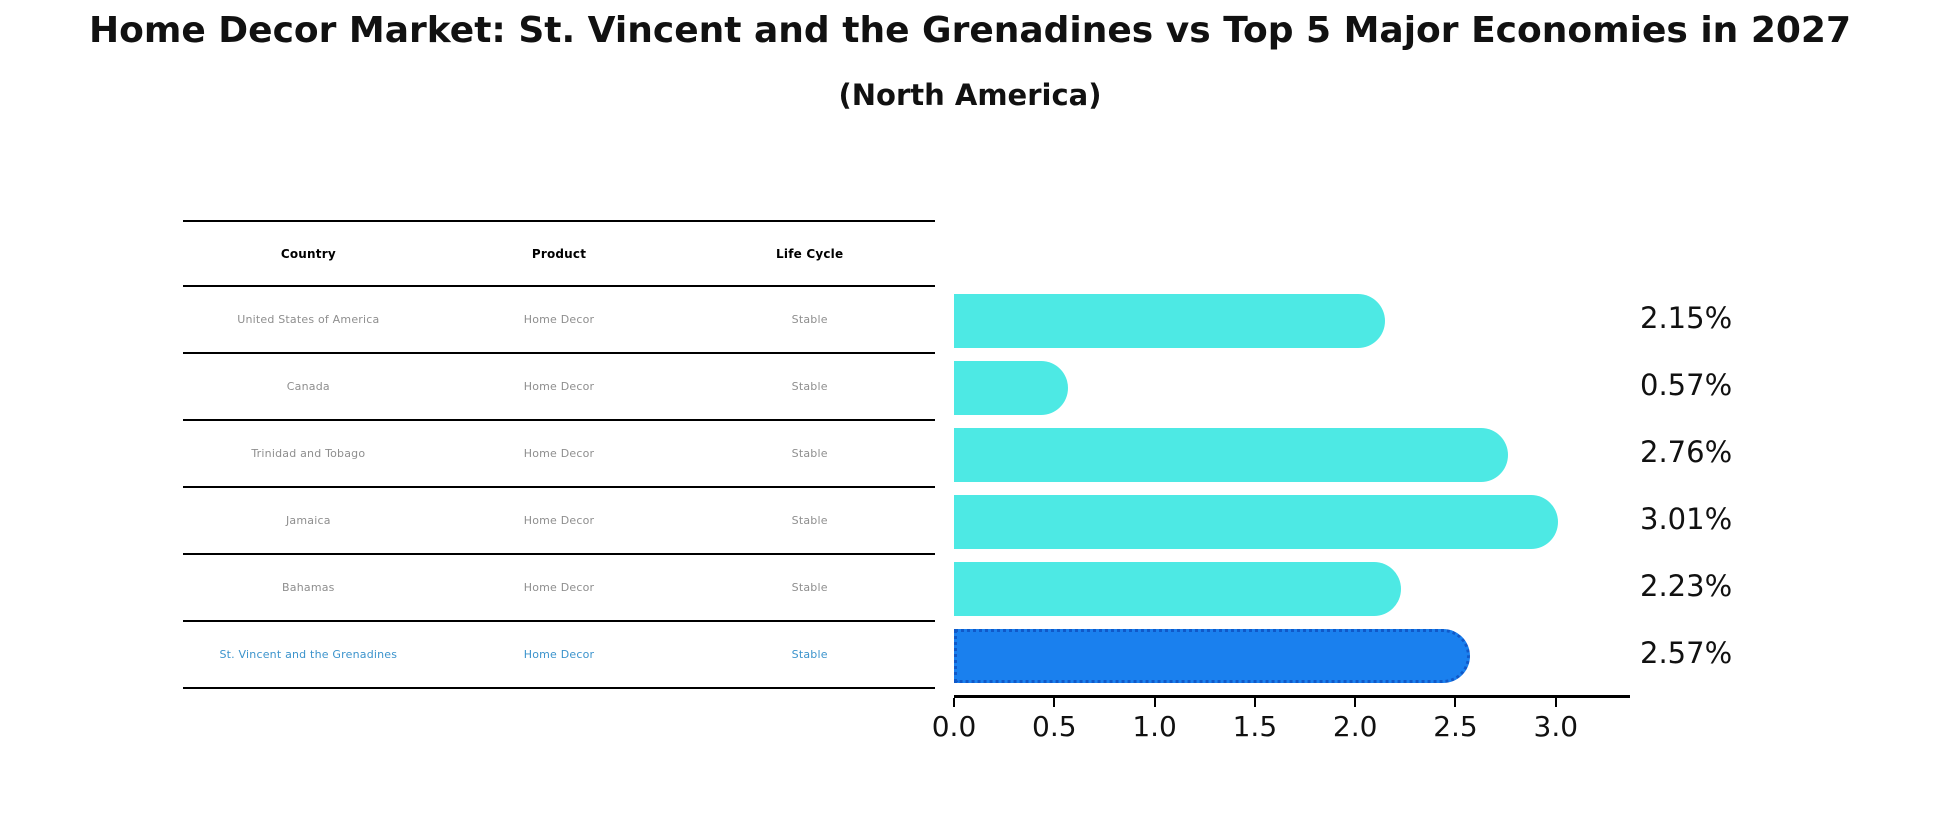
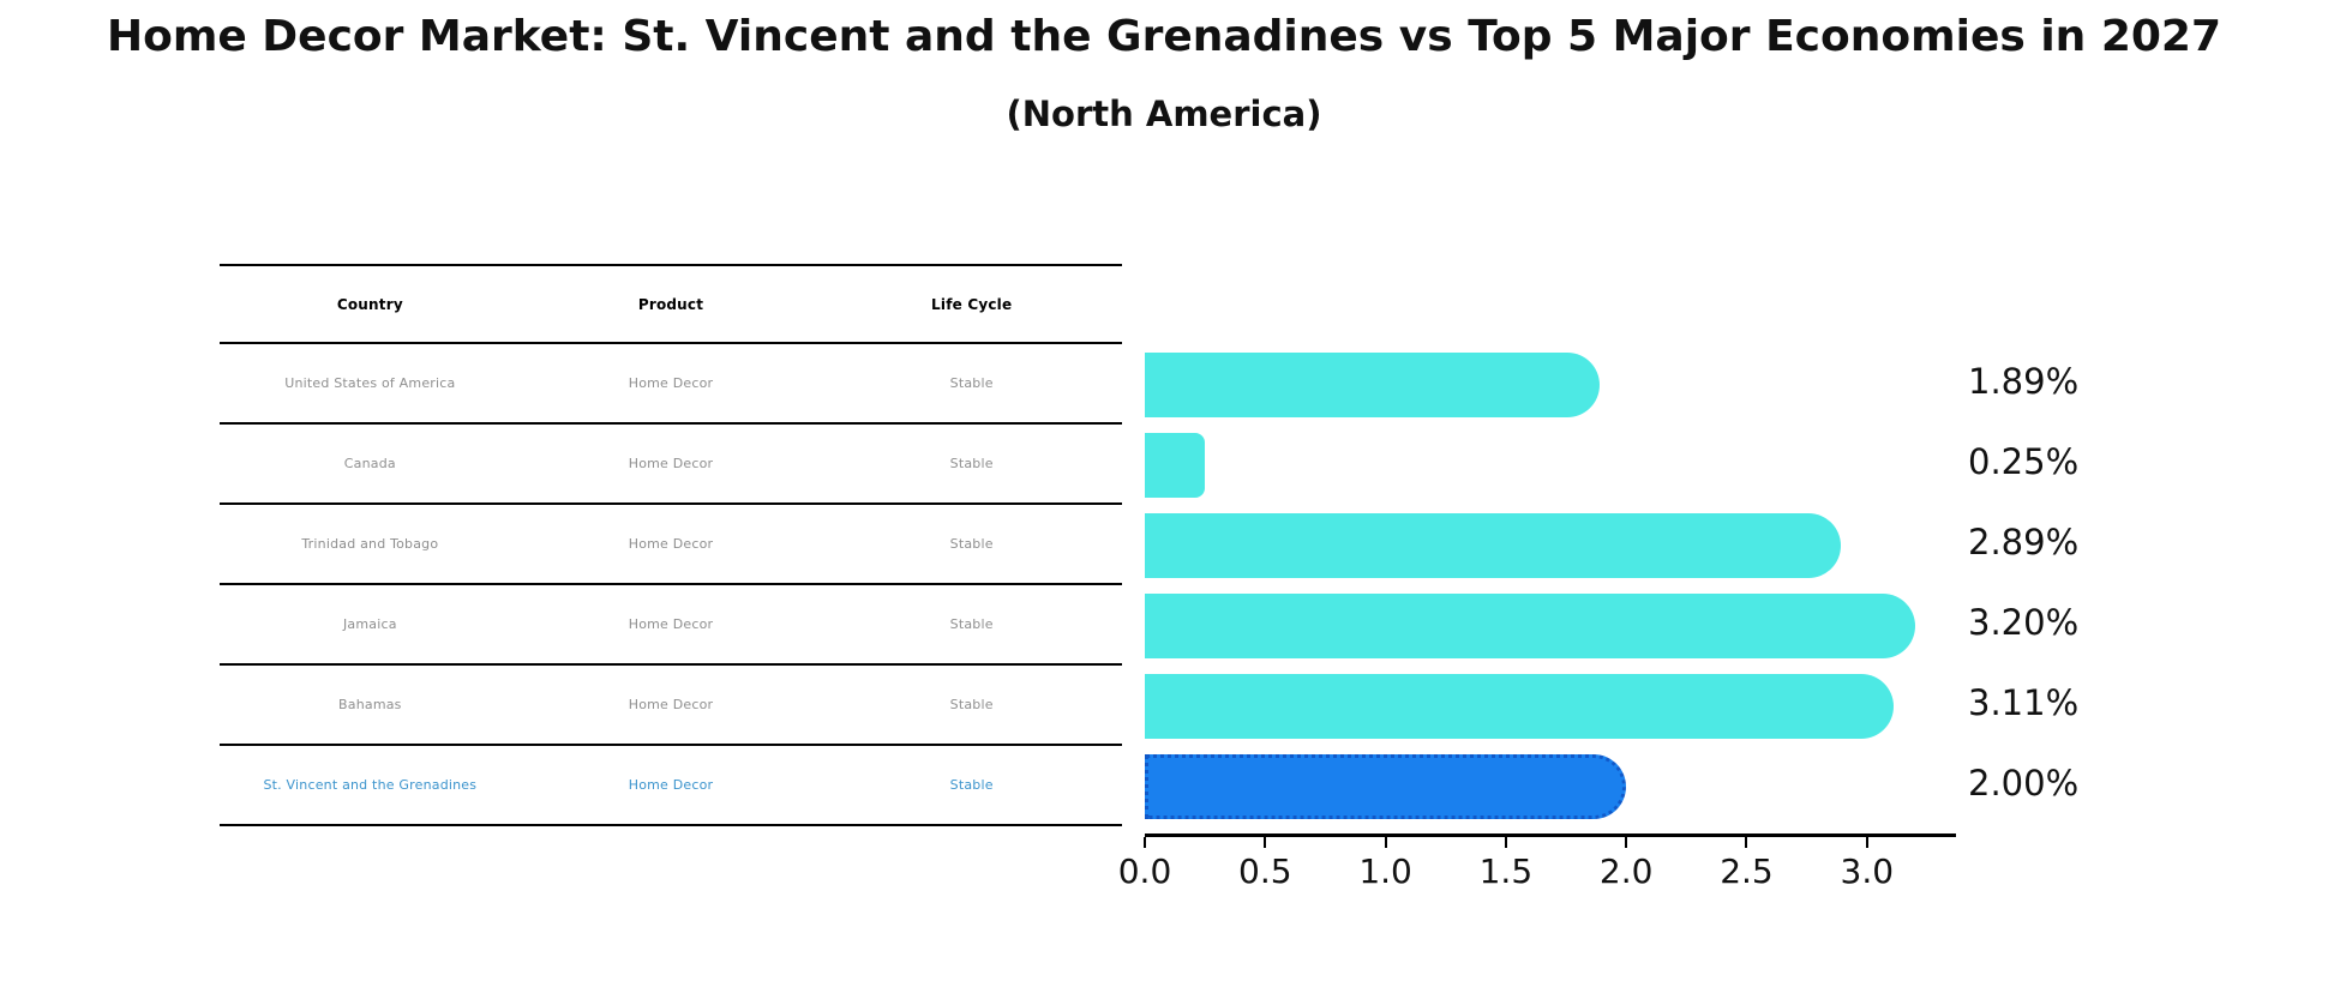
United States of America: 2.15% -> 1.89%
Canada: 0.57% -> 0.25%
Trinidad and Tobago: 2.76% -> 2.89%
Jamaica: 3.01% -> 3.20%
Bahamas: 2.23% -> 3.11%
St. Vincent and the Grenadines: 2.57% -> 2.00%
